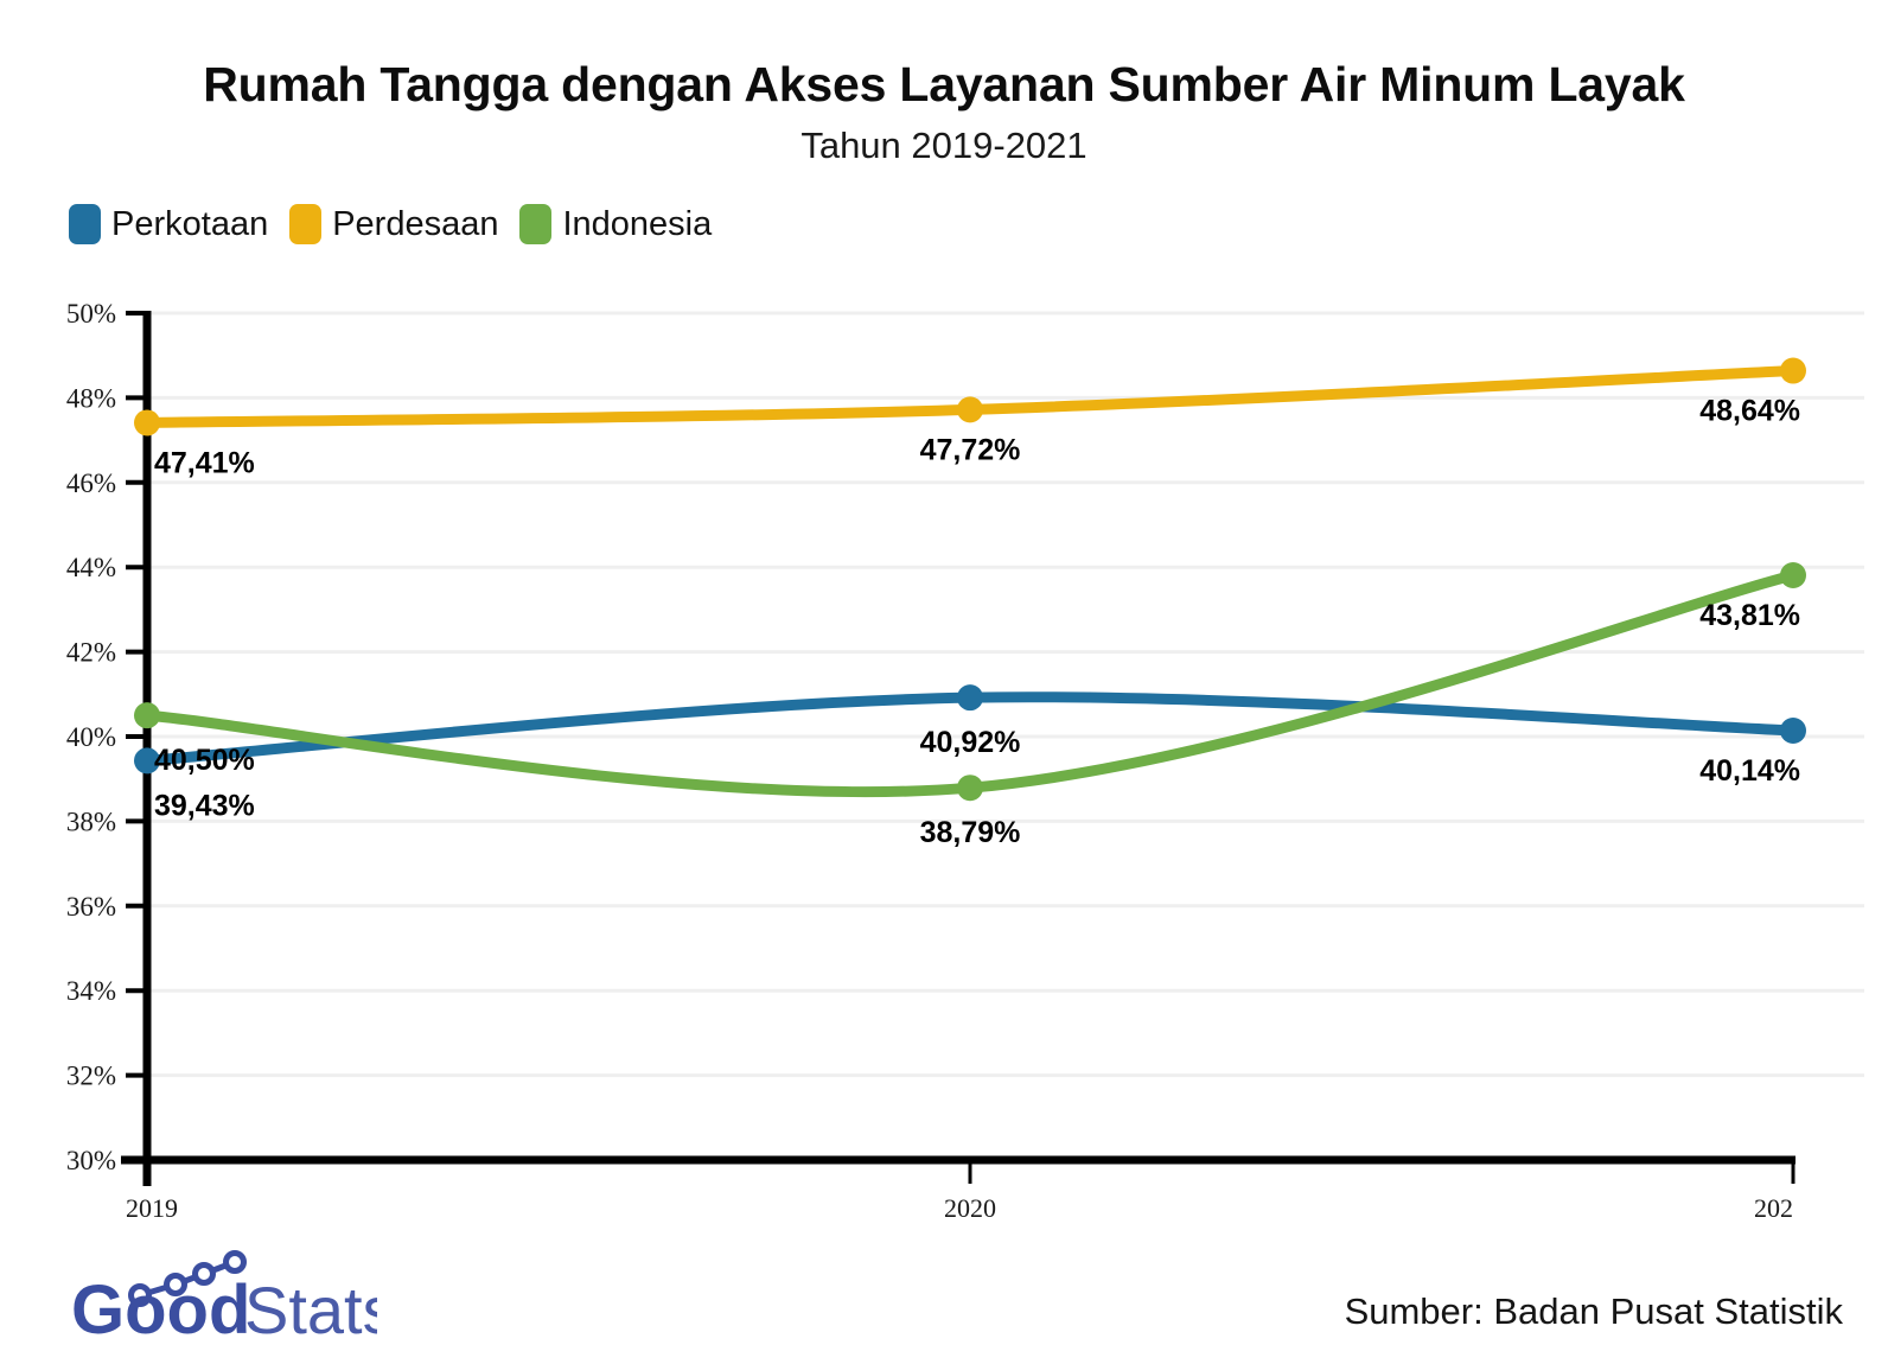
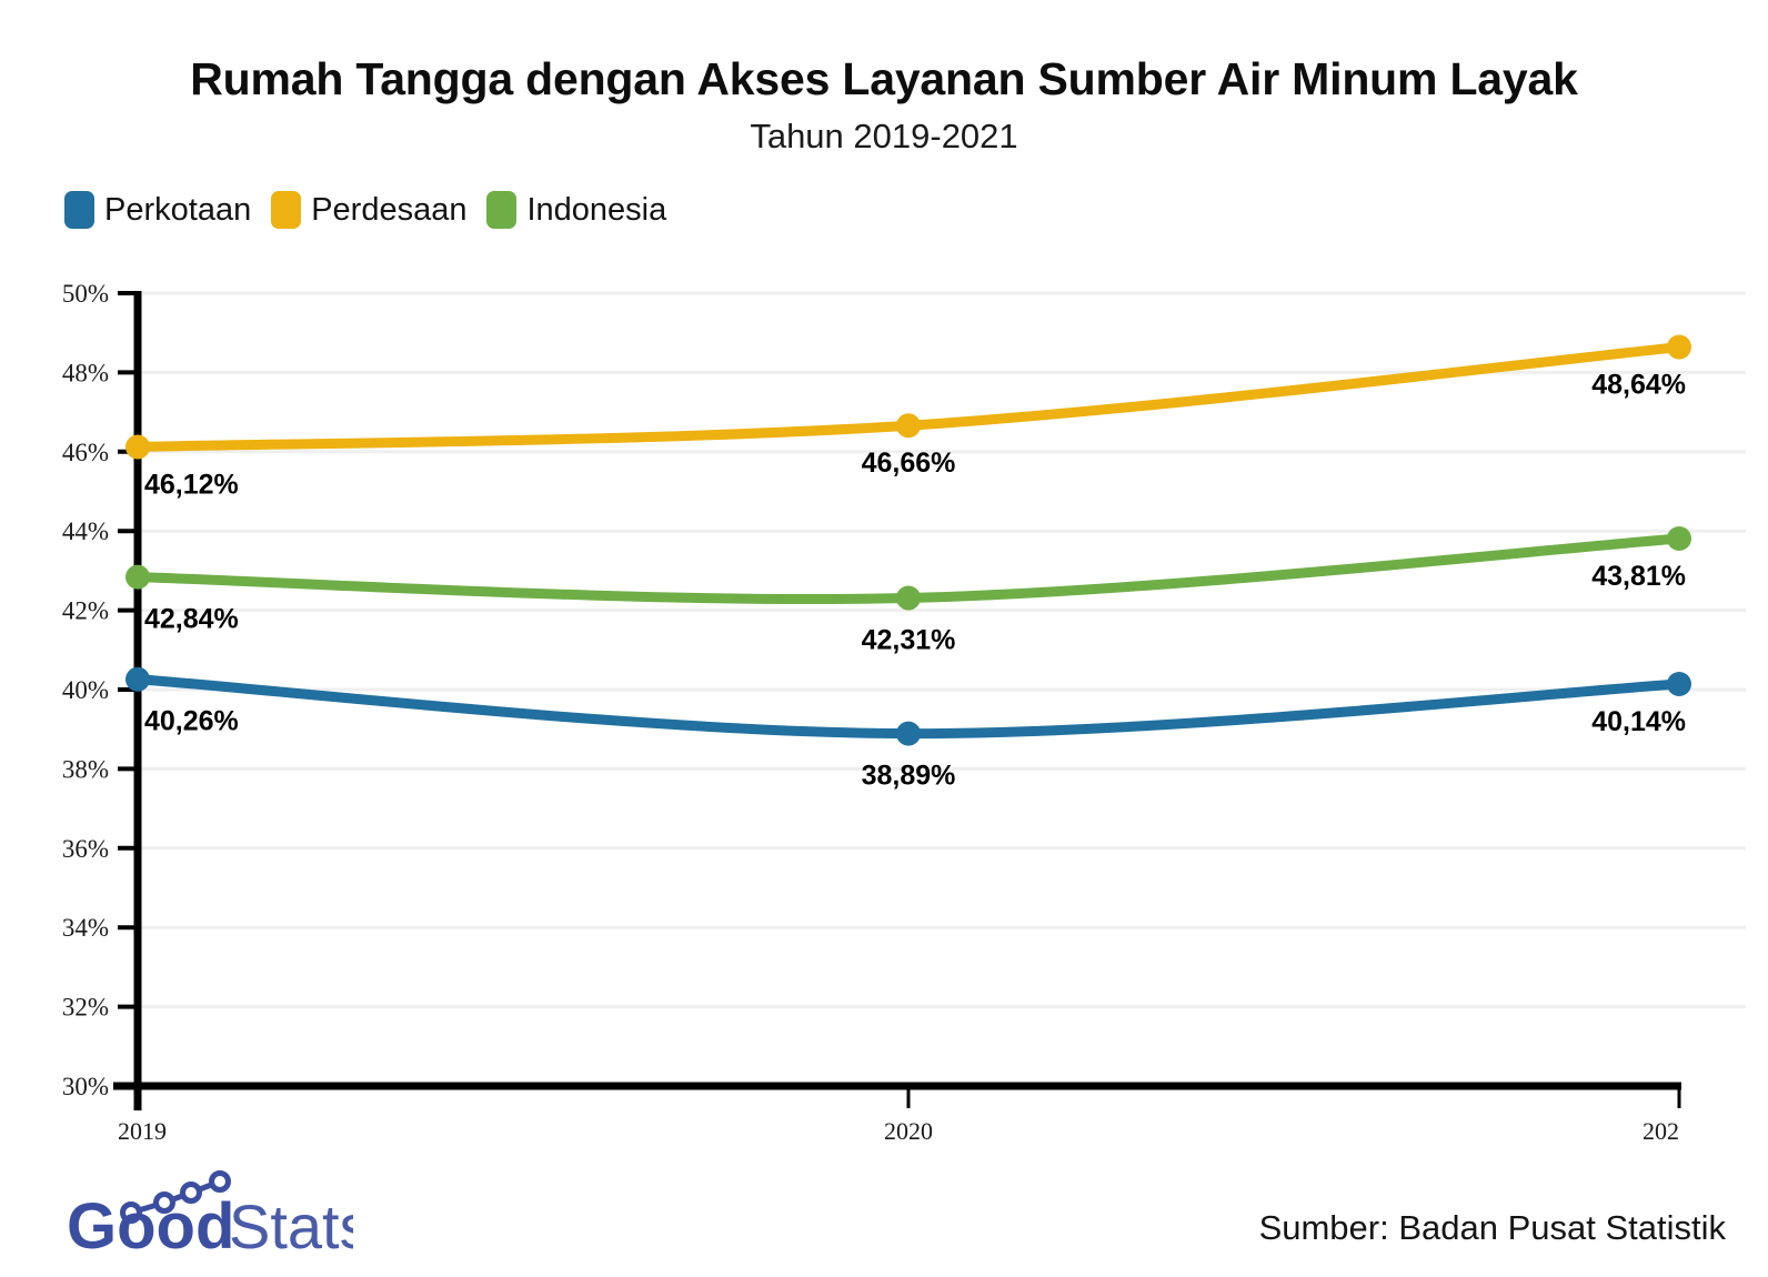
Perkotaan/2019: 39,43% -> 40,26%
Perdesaan/2019: 47,41% -> 46,12%
Indonesia/2019: 40,50% -> 42,84%
Perkotaan/2020: 40,92% -> 38,89%
Perdesaan/2020: 47,72% -> 46,66%
Indonesia/2020: 38,79% -> 42,31%
